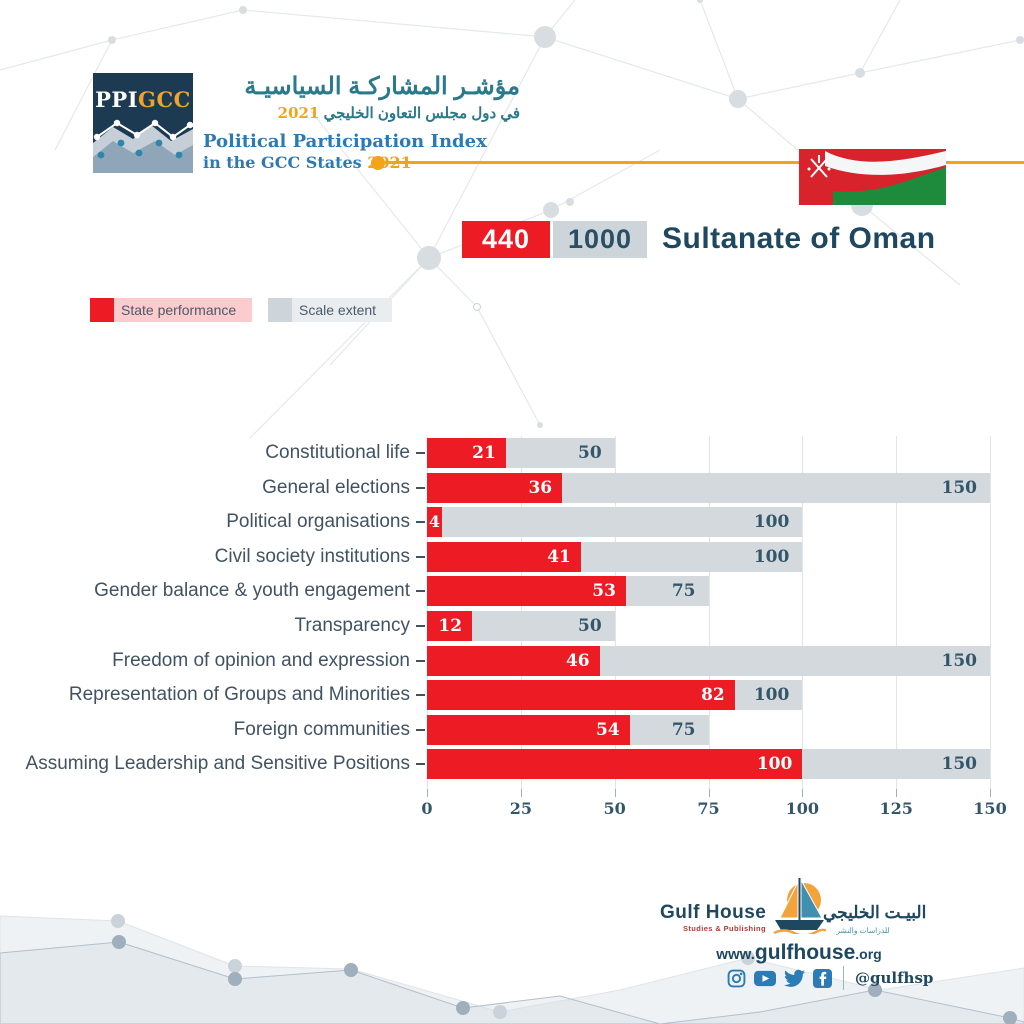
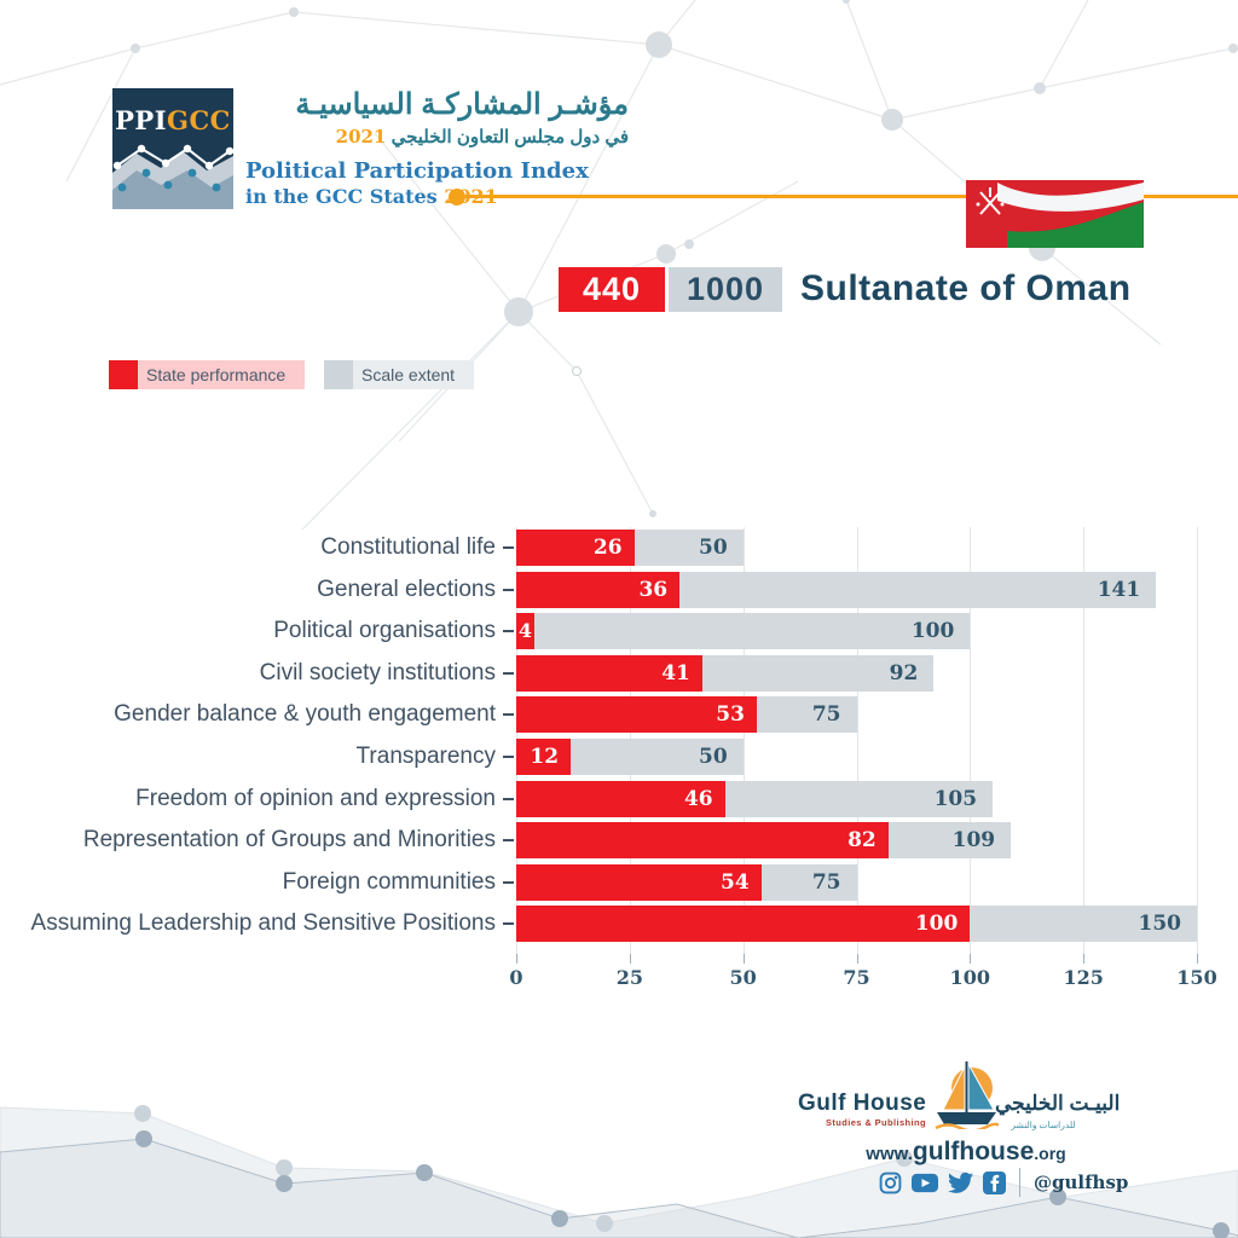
State performance/Constitutional life: 21 -> 26
Scale extent/General elections: 150 -> 141
Scale extent/Civil society institutions: 100 -> 92
Scale extent/Freedom of opinion and expression: 150 -> 105
Scale extent/Representation of Groups and Minorities: 100 -> 109
